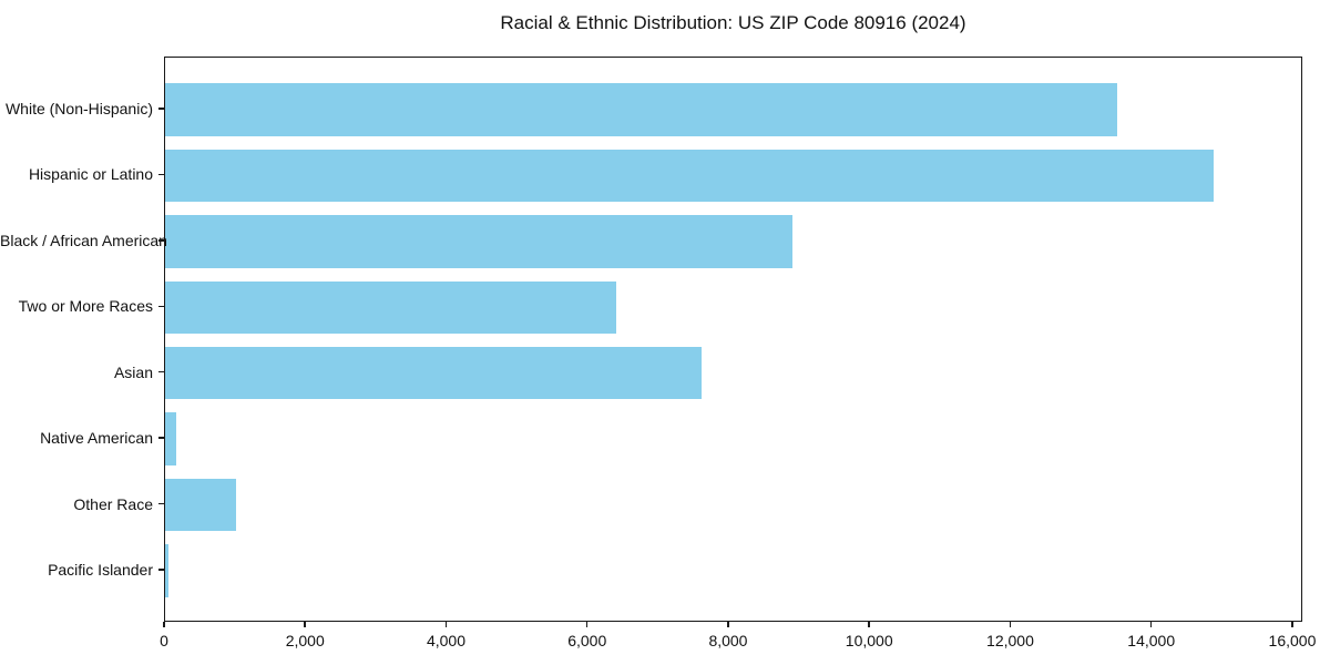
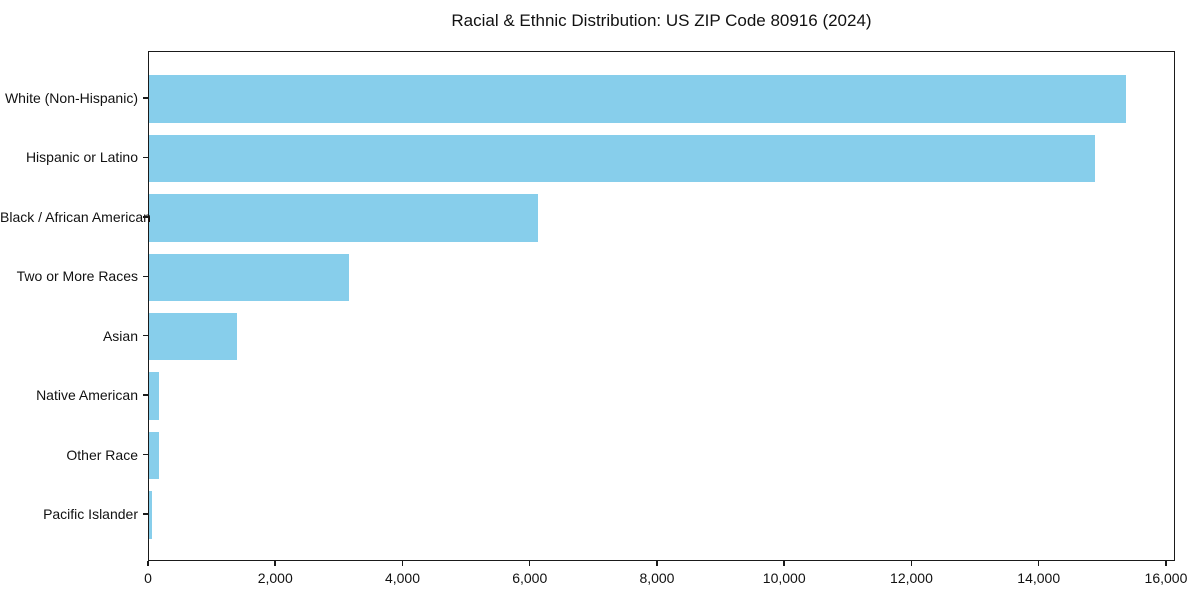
White (Non-Hispanic): 13500 -> 15400
Black / African American: 8900 -> 6100
Two or More Races: 6400 -> 3100
Asian: 7600 -> 1400
Other Race: 1000 -> 200
